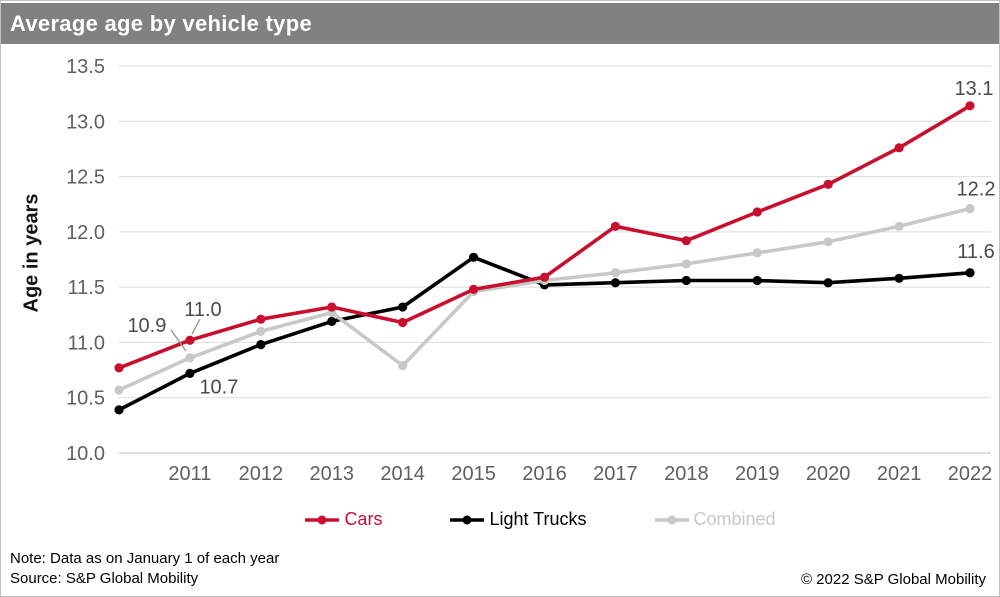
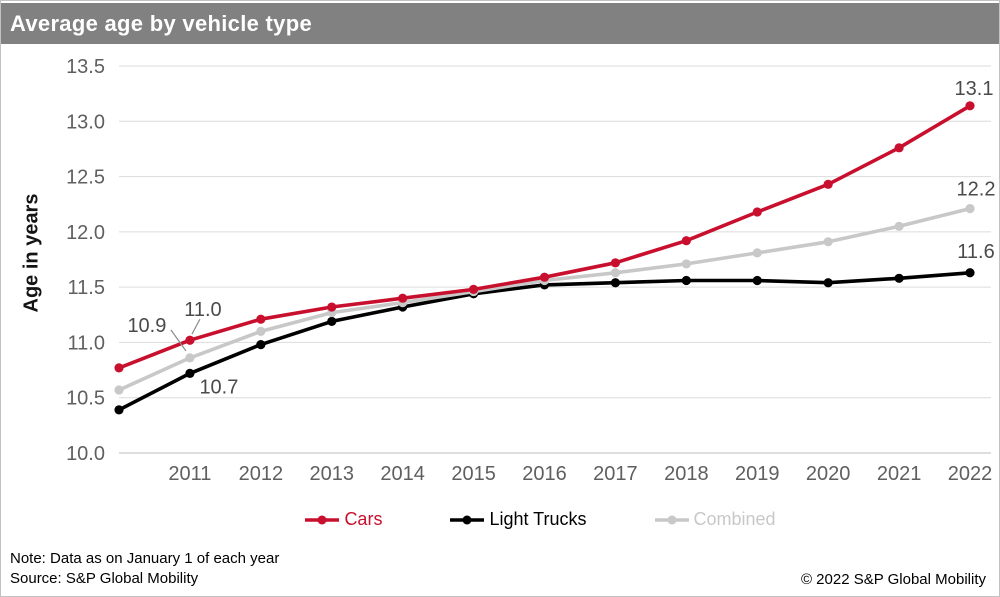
Cars/2014: 11.18 -> 11.40
Combined/2014: 10.79 -> 11.36
Light Trucks/2015: 11.77 -> 11.44
Cars/2017: 12.05 -> 11.72
